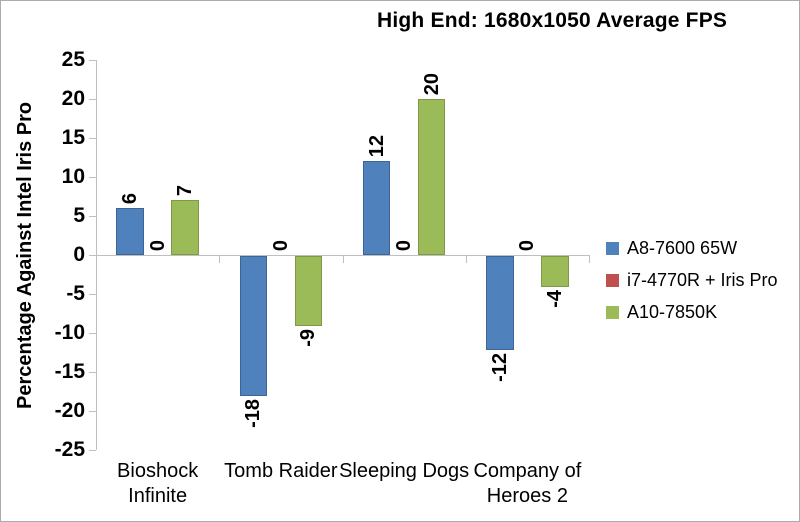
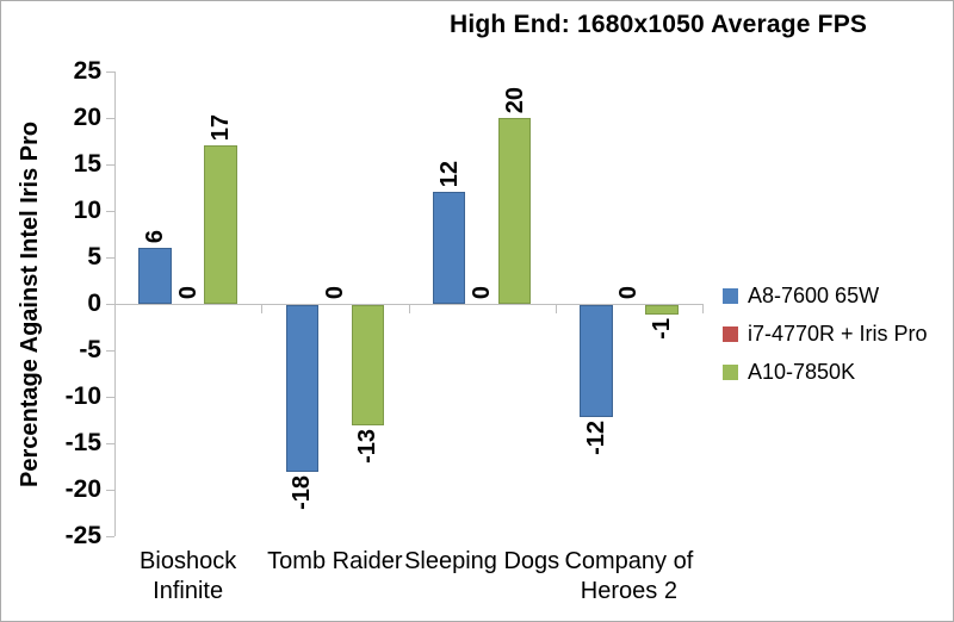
A10-7850K/Bioshock Infinite: 7 -> 17
A10-7850K/Tomb Raider: -9 -> -13
A10-7850K/Company of Heroes 2: -4 -> -1
